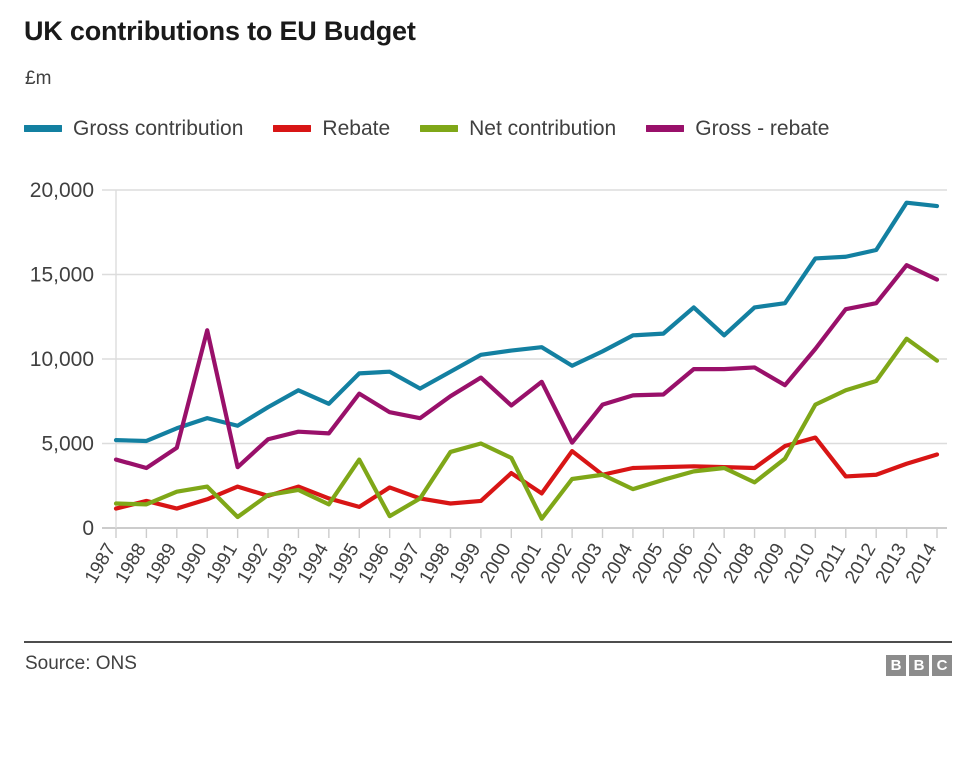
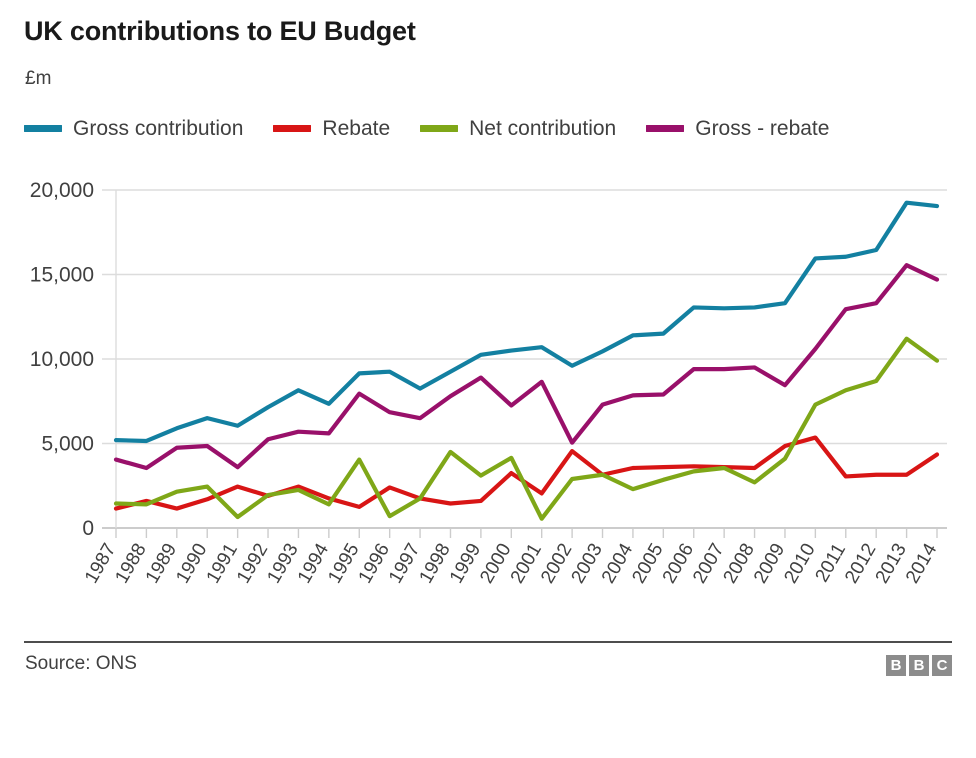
Gross - rebate/1990: 11700 -> 4800
Net contribution/1999: 5000 -> 3100
Gross contribution/2007: 11400 -> 13000
Rebate/2013: 3800 -> 3200
